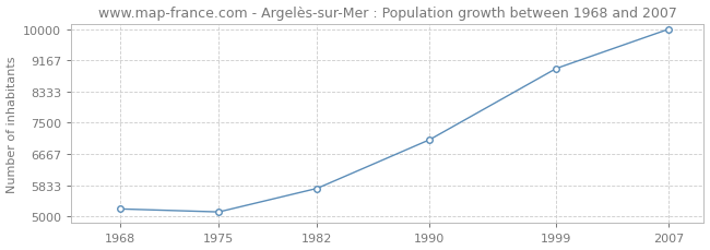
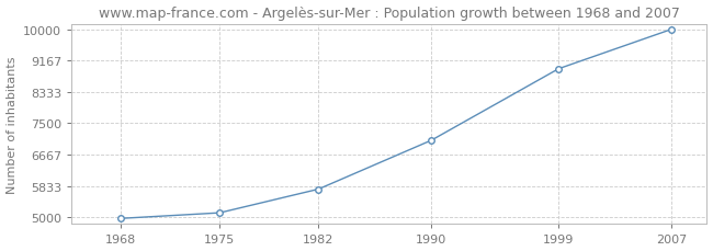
1968: 5200 -> 4970
